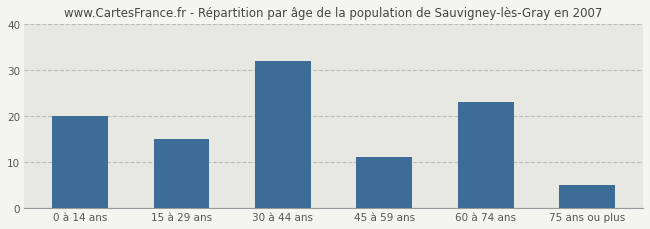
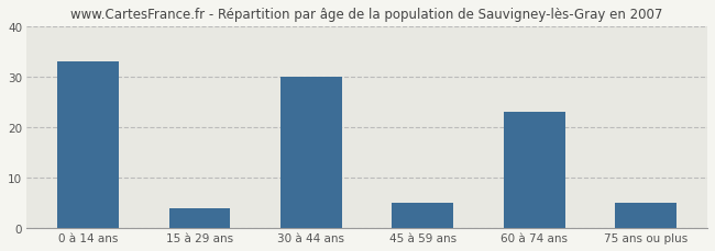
0 à 14 ans: 20 -> 33
15 à 29 ans: 15 -> 4
30 à 44 ans: 32 -> 30
45 à 59 ans: 11 -> 5
